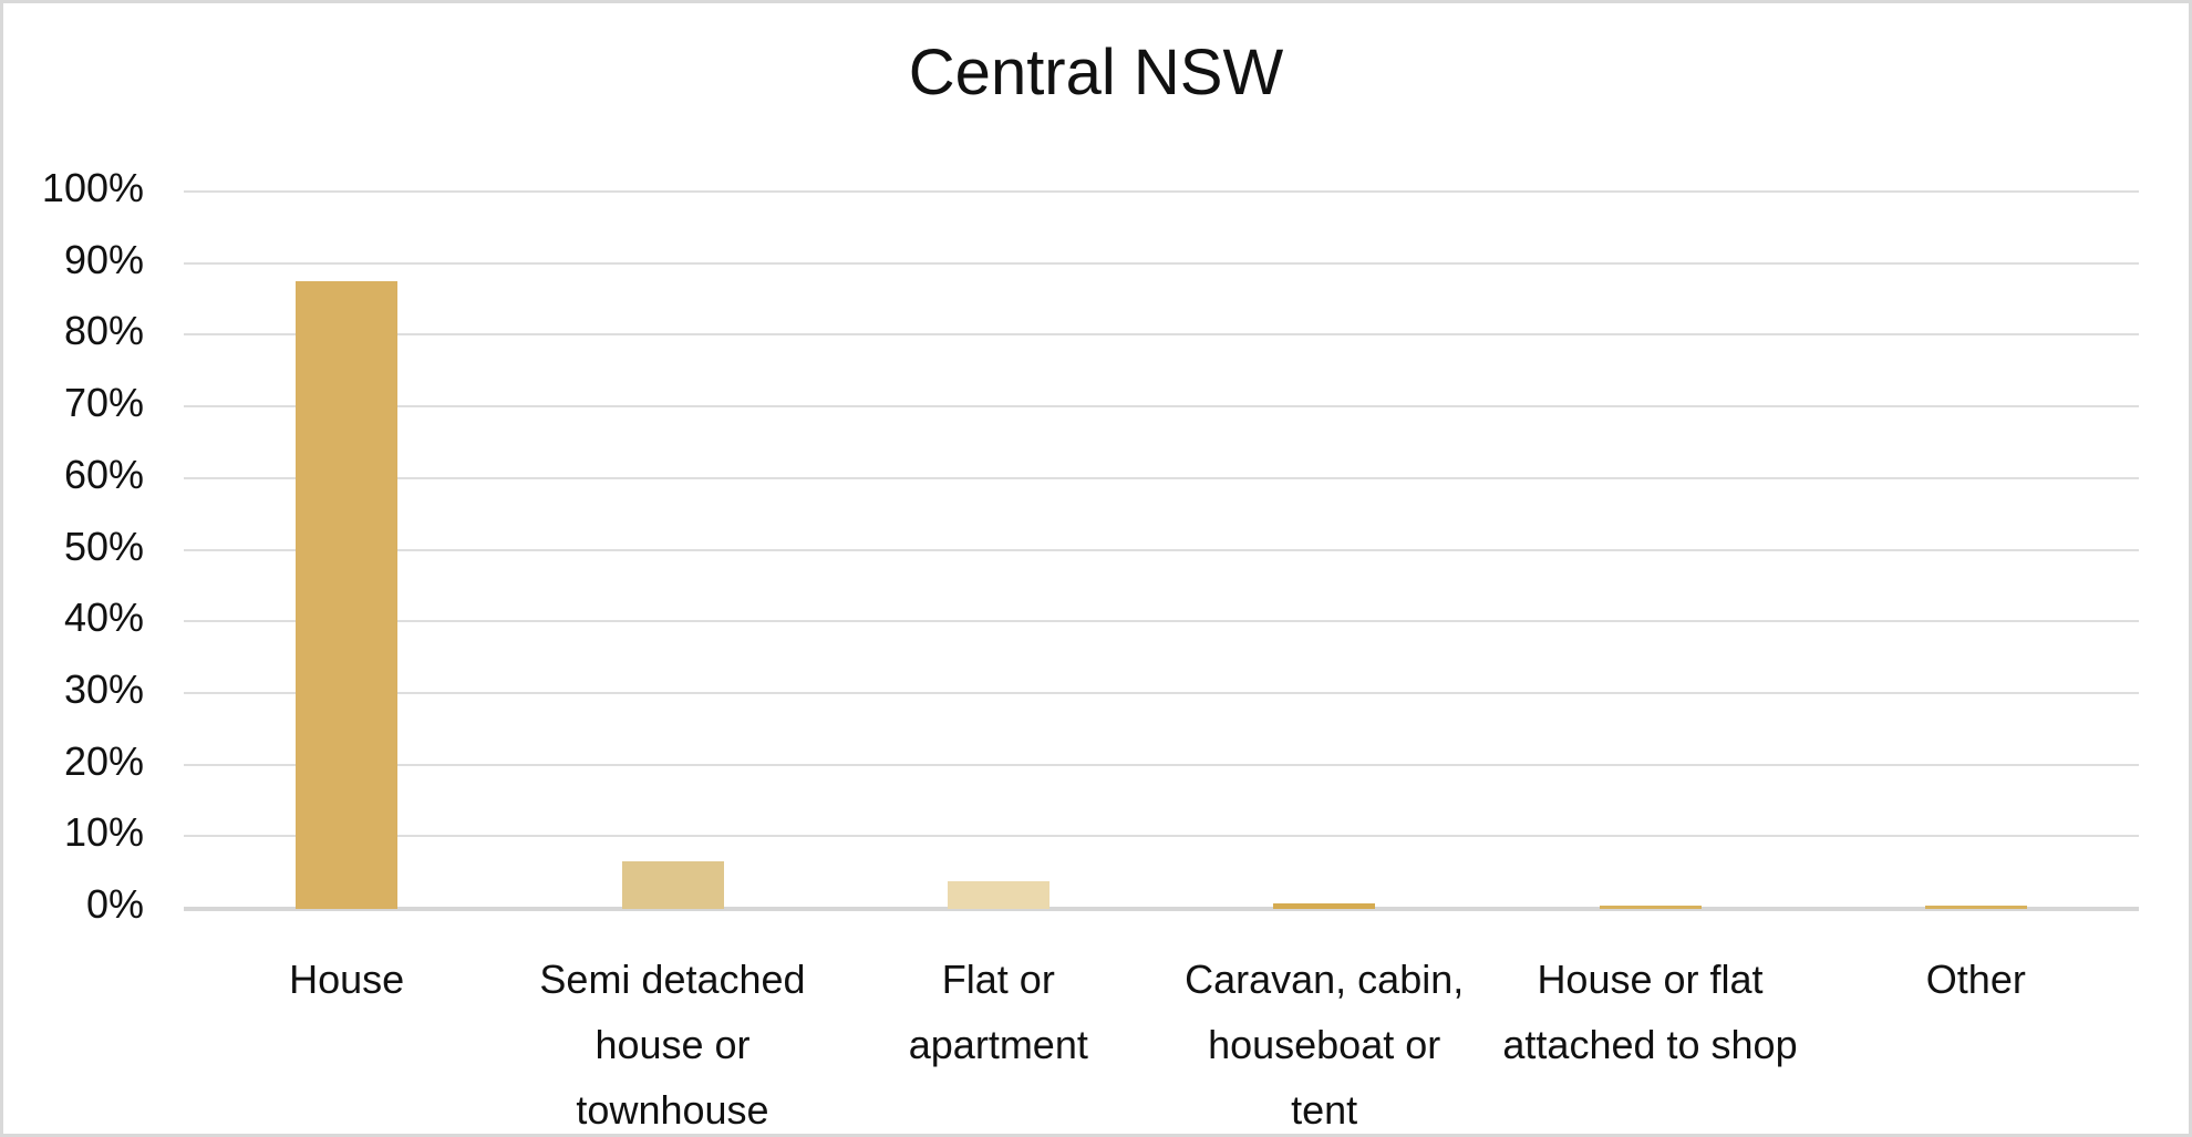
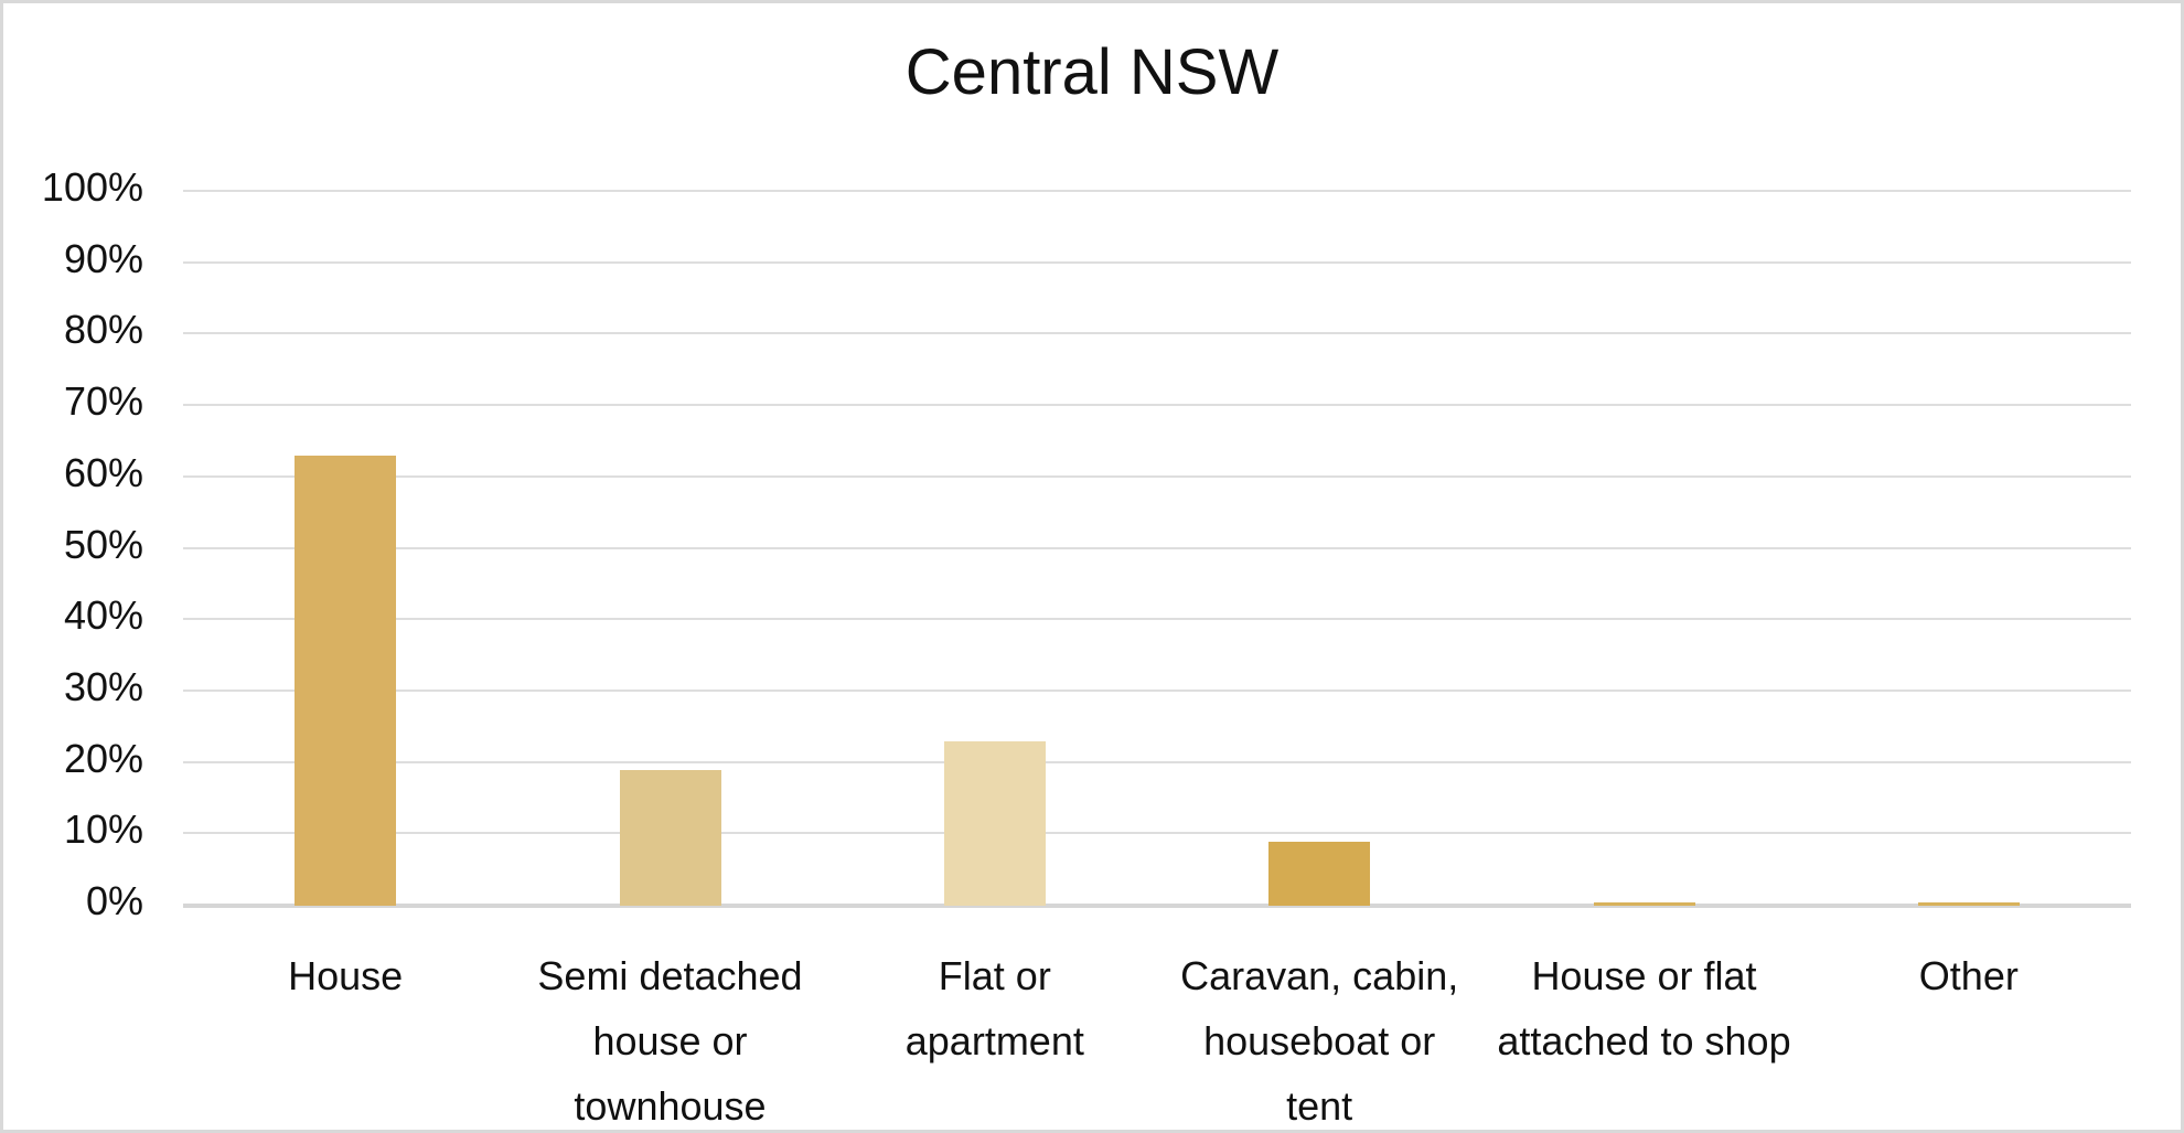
House: 88% -> 63%
Semi detached house or townhouse: 7% -> 19%
Flat or apartment: 4% -> 23%
Caravan, cabin, houseboat or tent: 1% -> 9%
